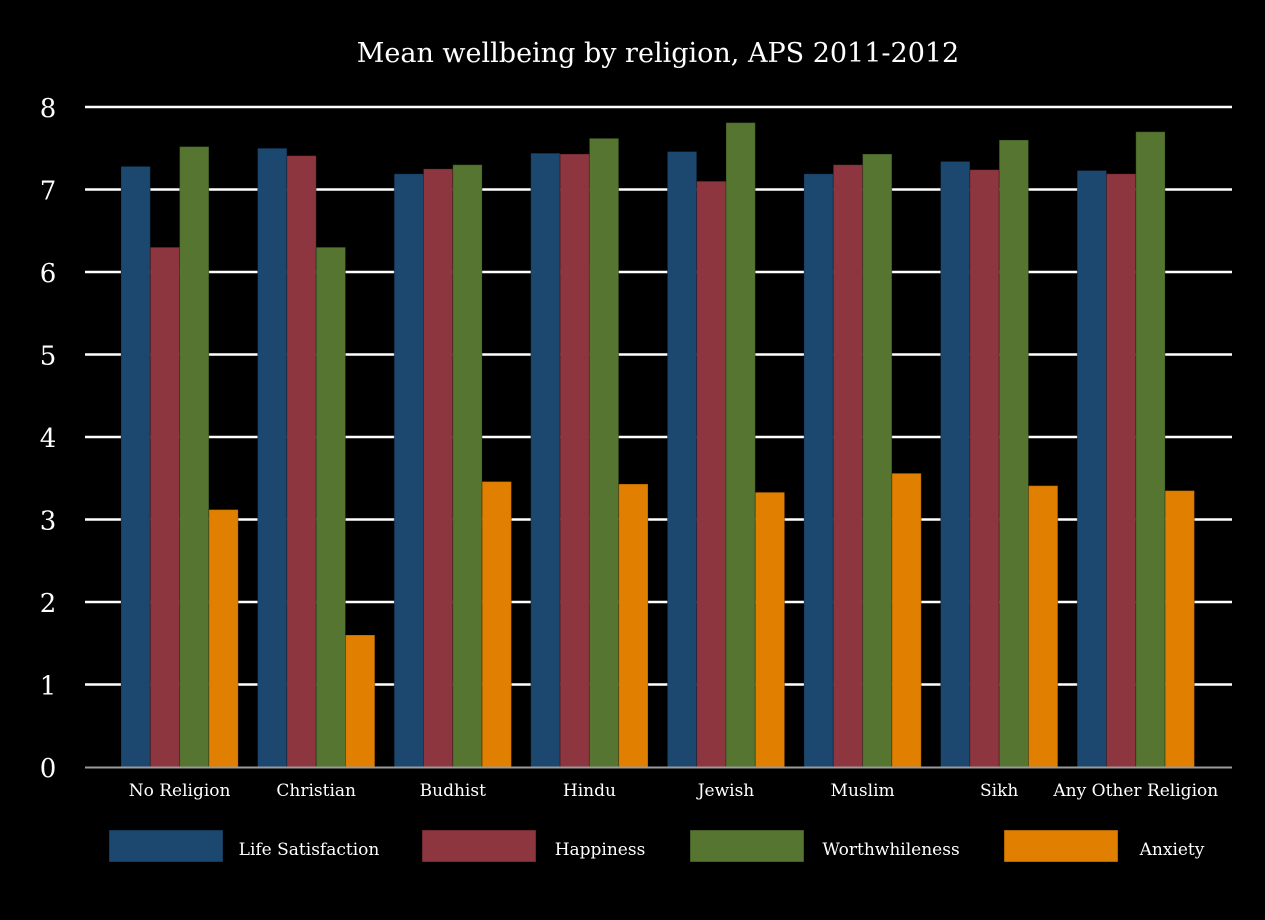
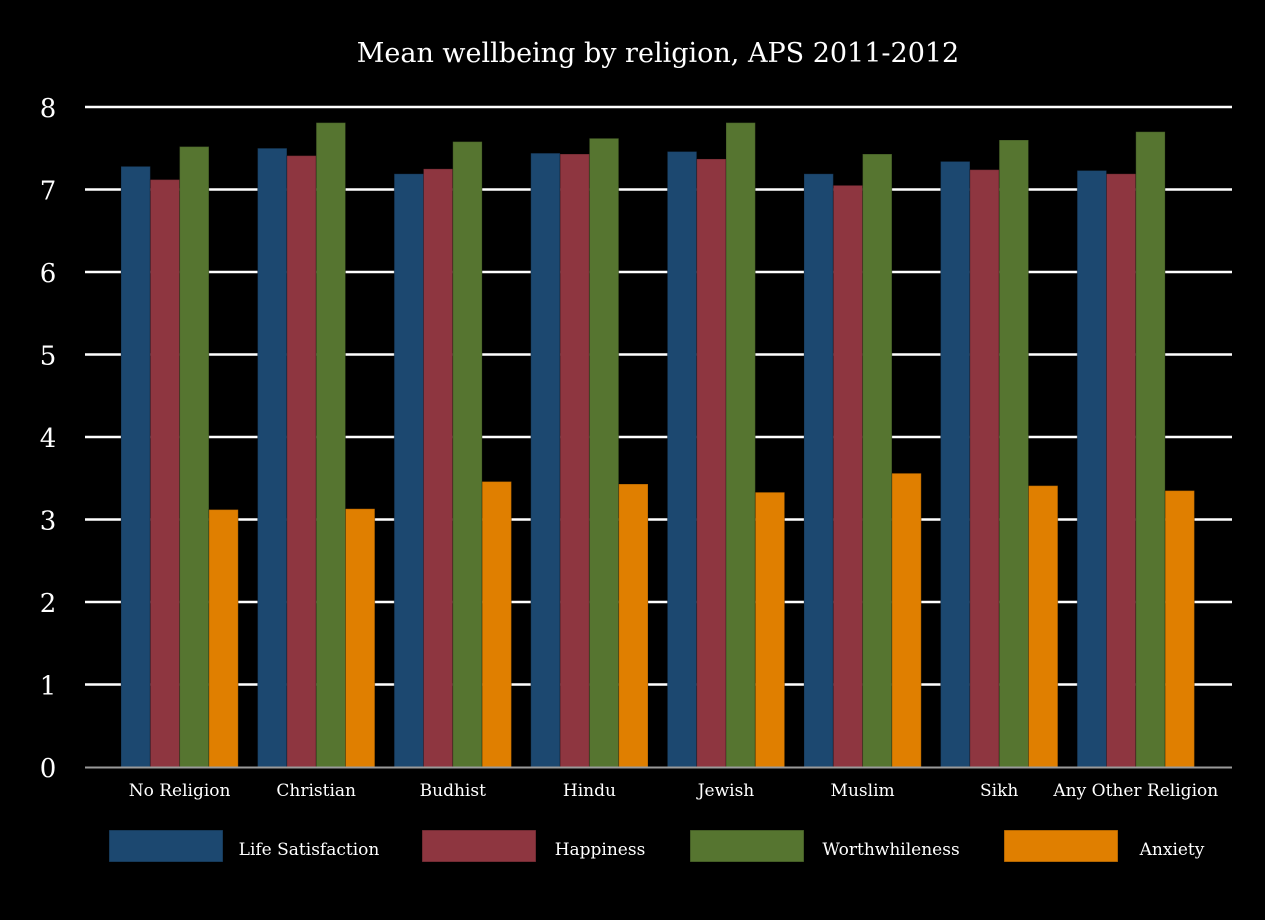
Happiness/No Religion: 6.3 -> 7.1
Worthwhileness/Christian: 6.3 -> 7.8
Anxiety/Christian: 1.6 -> 3.1
Worthwhileness/Budhist: 7.3 -> 7.6
Happiness/Jewish: 7.1 -> 7.4
Happiness/Muslim: 7.3 -> 7.0
